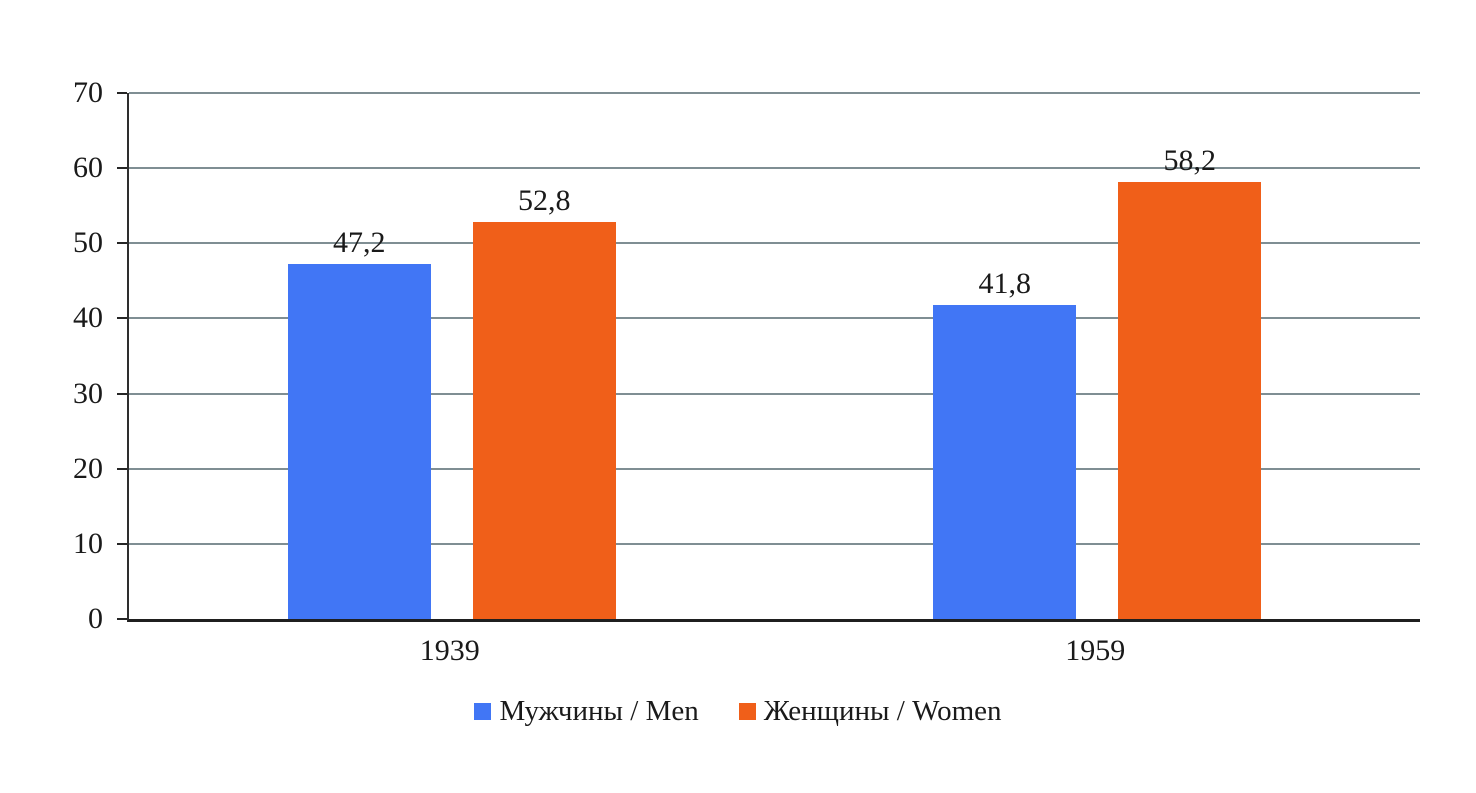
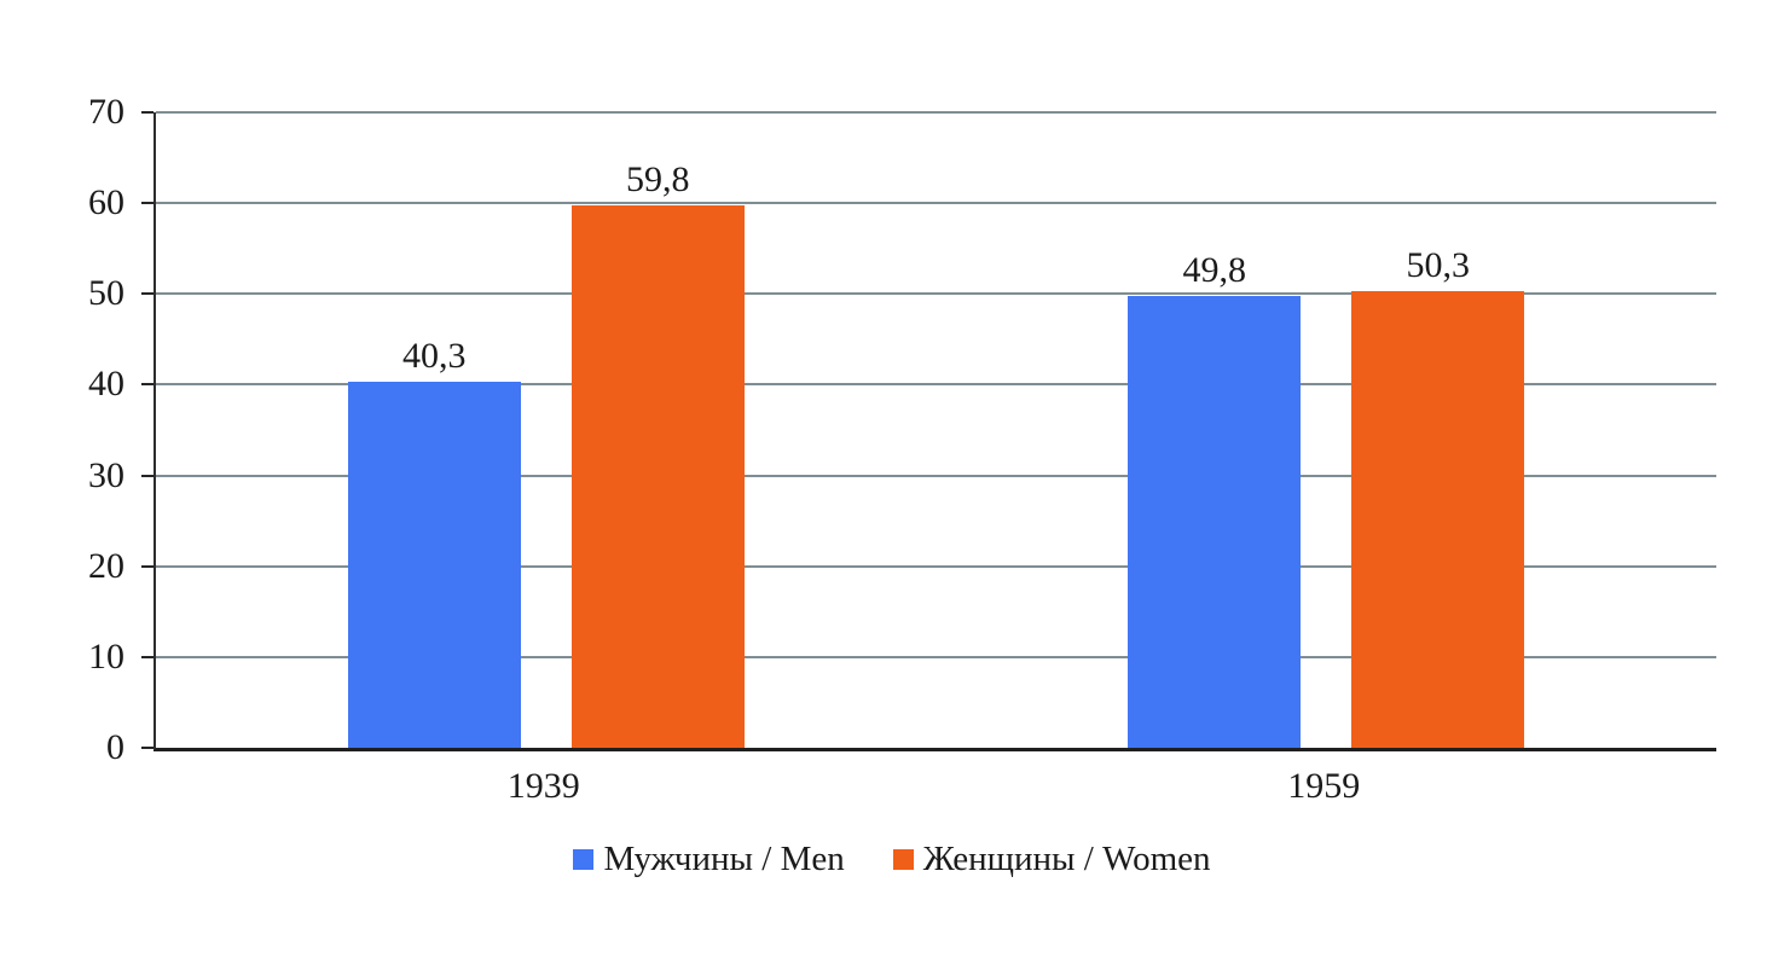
Мужчины / Men/1939: 47,2 -> 40,3
Женщины / Women/1939: 52,8 -> 59,8
Мужчины / Men/1959: 41,8 -> 49,8
Женщины / Women/1959: 58,2 -> 50,3
